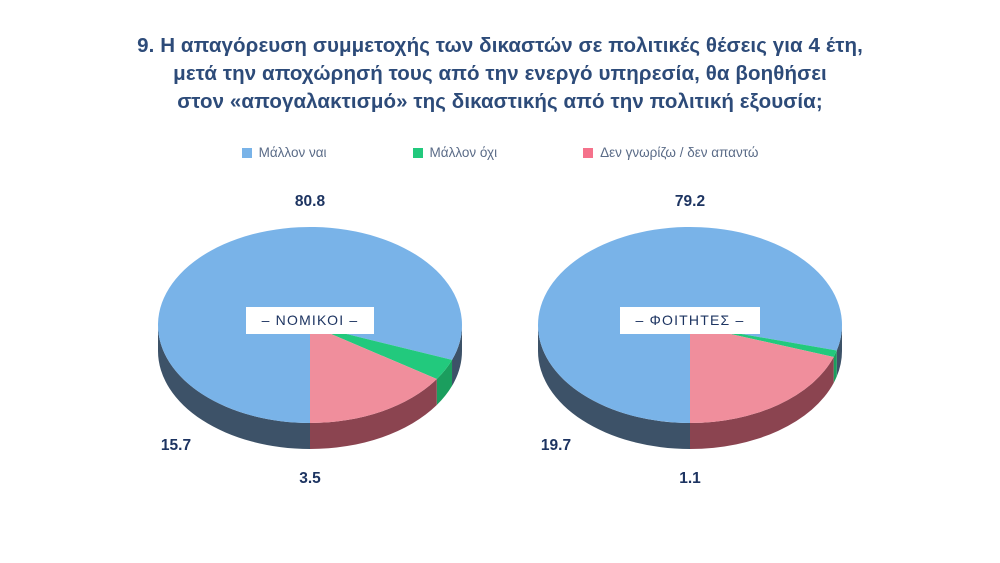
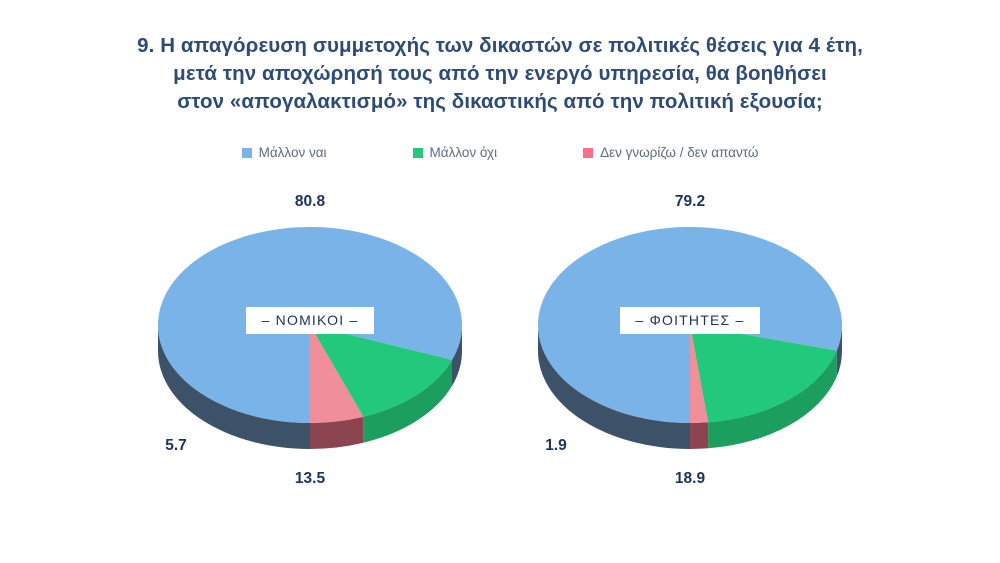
– ΝΟΜΙΚΟΙ –/Μάλλον όχι: 3.5 -> 13.5
– ΝΟΜΙΚΟΙ –/Δεν γνωρίζω / δεν απαντώ: 15.7 -> 5.7
– ΦΟΙΤΗΤΕΣ –/Μάλλον όχι: 1.1 -> 18.9
– ΦΟΙΤΗΤΕΣ –/Δεν γνωρίζω / δεν απαντώ: 19.7 -> 1.9
